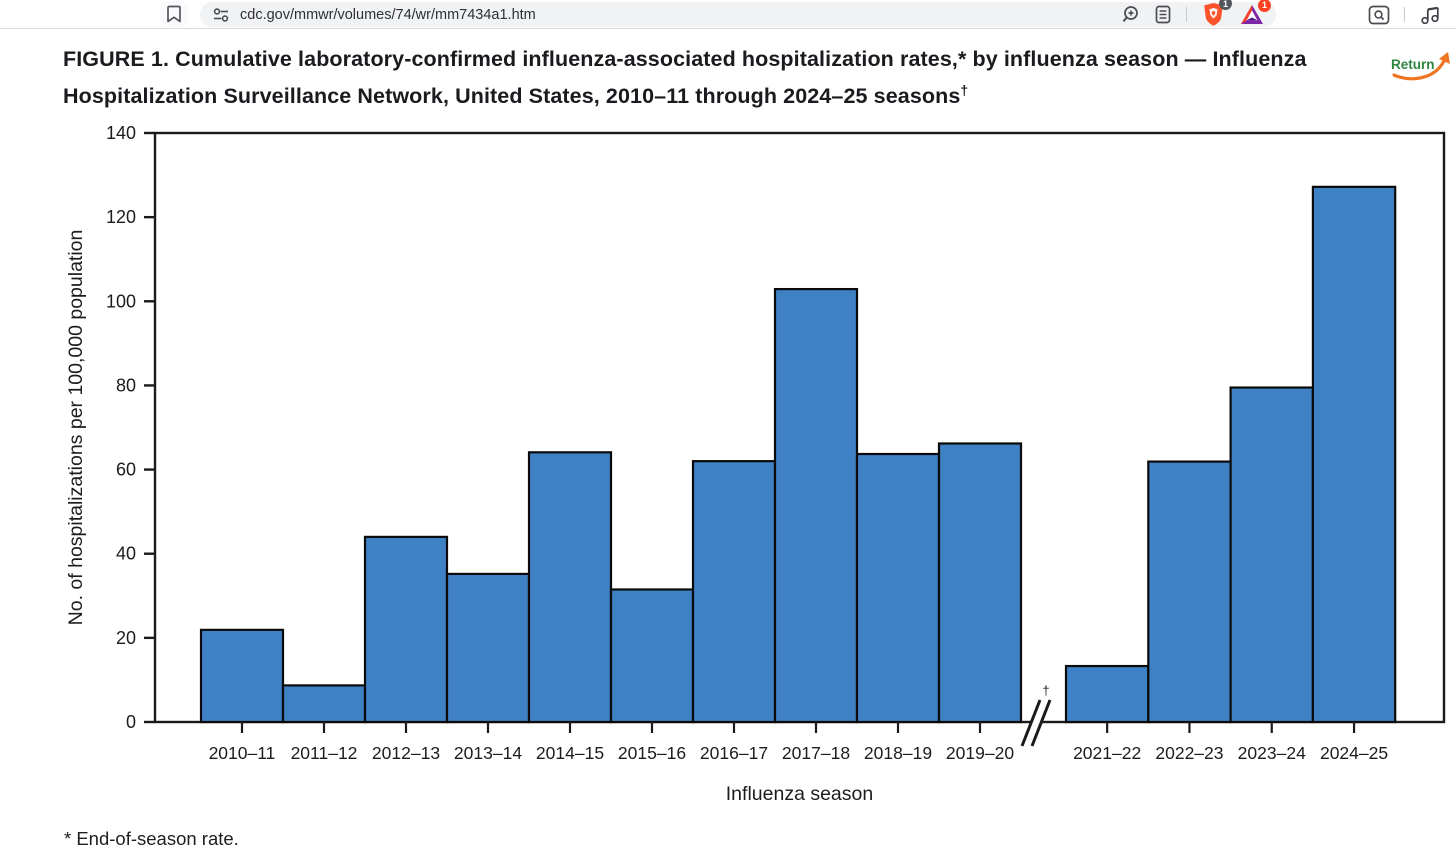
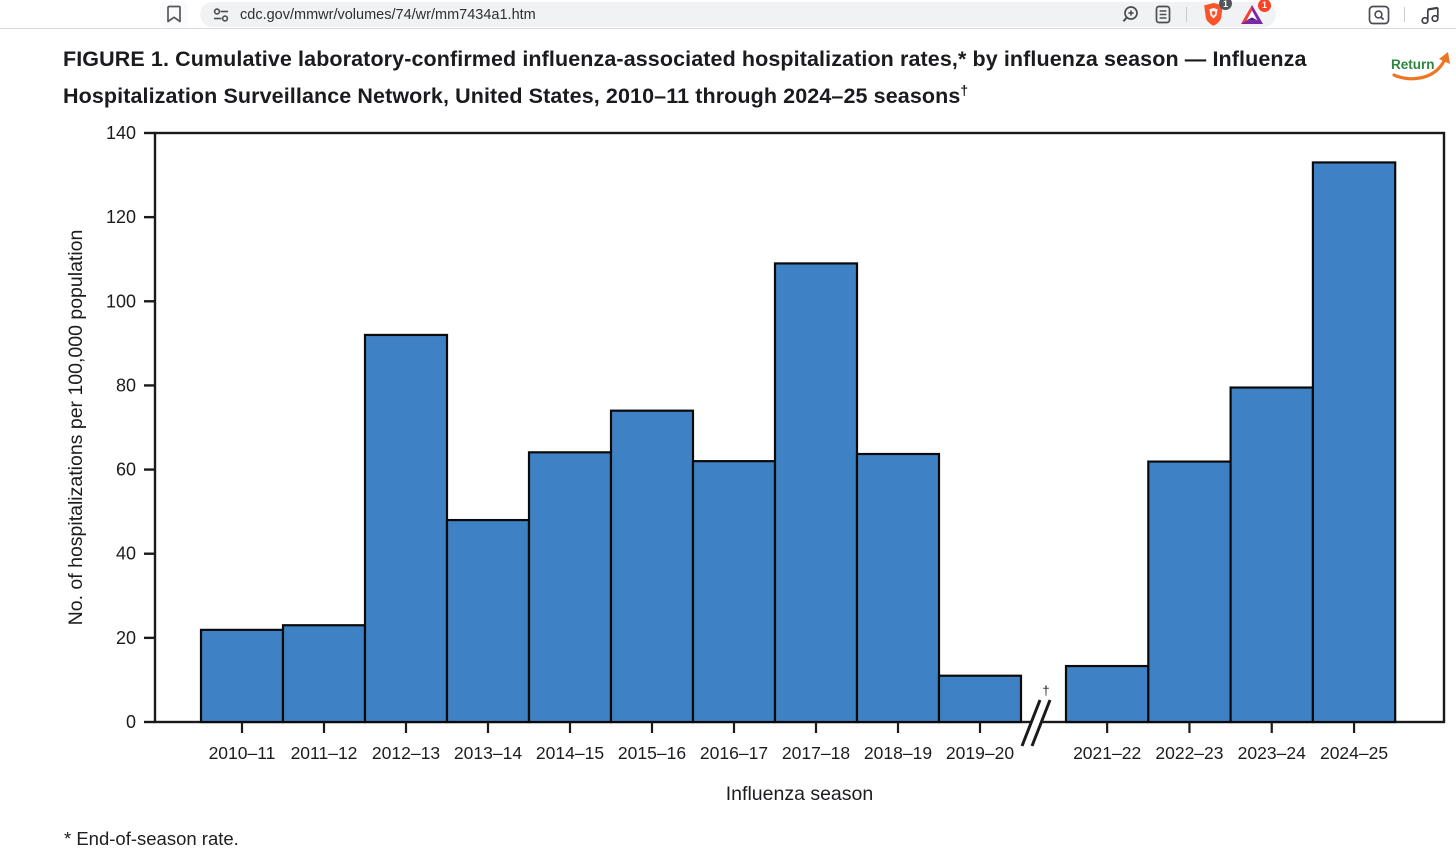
2011–12: 9 -> 23
2012–13: 44 -> 92
2013–14: 35 -> 48
2015–16: 32 -> 74
2017–18: 103 -> 109
2019–20: 66 -> 11
2024–25: 127 -> 133
